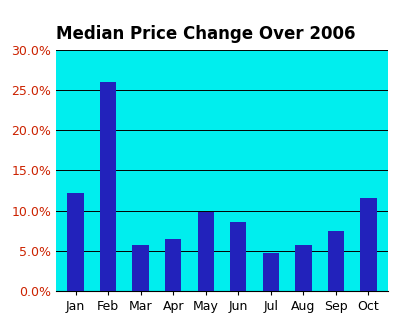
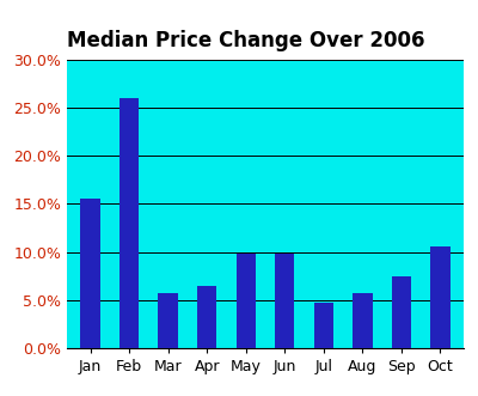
Jan: 12.2% -> 15.5%
Jun: 8.6% -> 9.8%
Oct: 11.6% -> 10.6%
